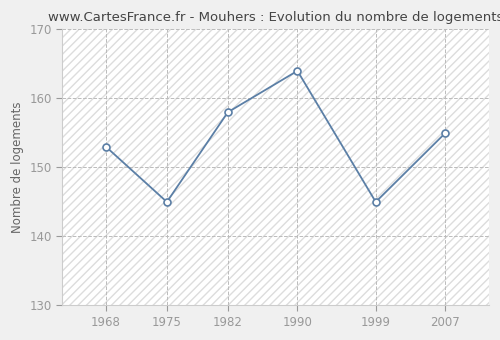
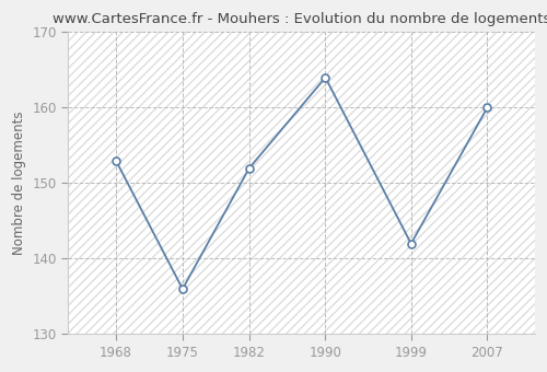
1975: 145 -> 136
1982: 158 -> 152
1999: 145 -> 142
2007: 155 -> 160
